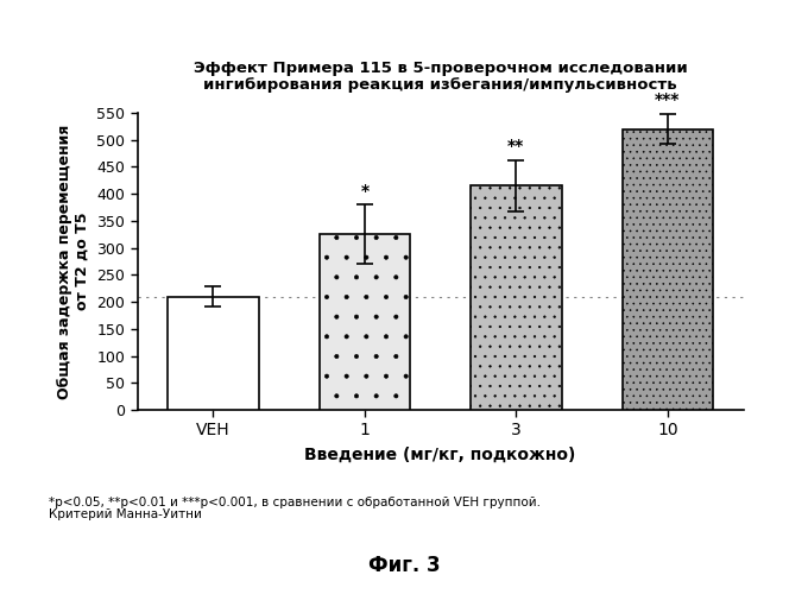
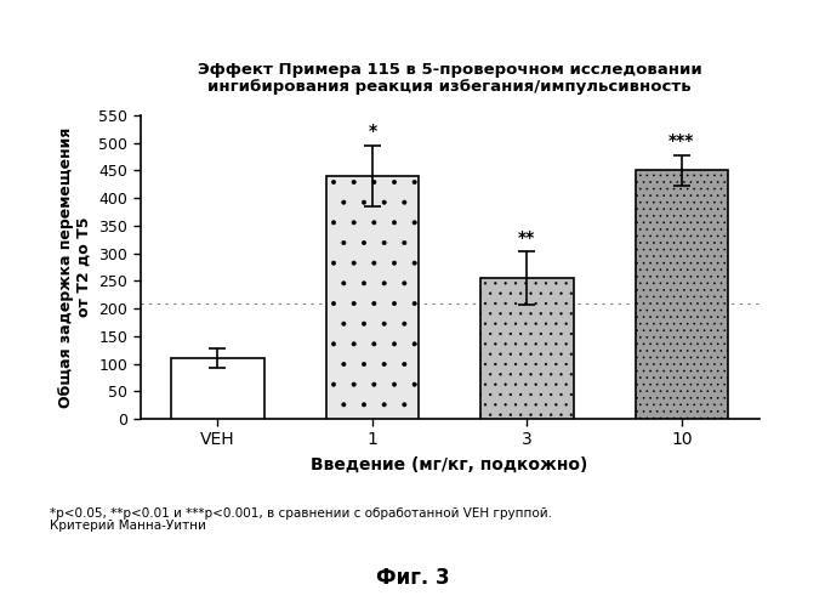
VEH: 210 -> 110
1: 325 -> 440
3: 415 -> 255
10: 520 -> 450
